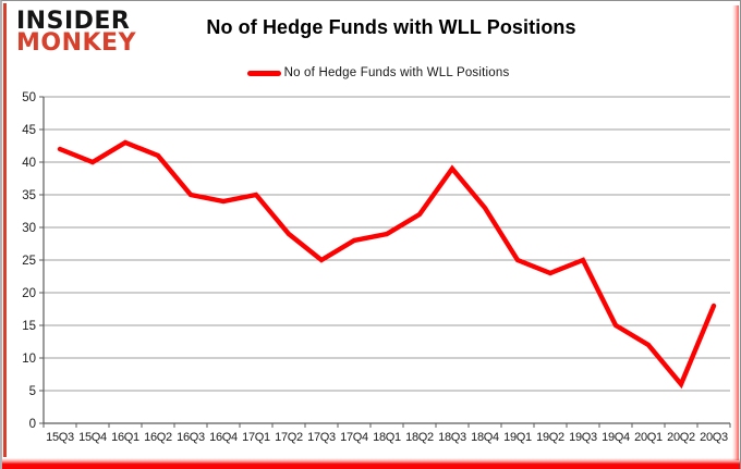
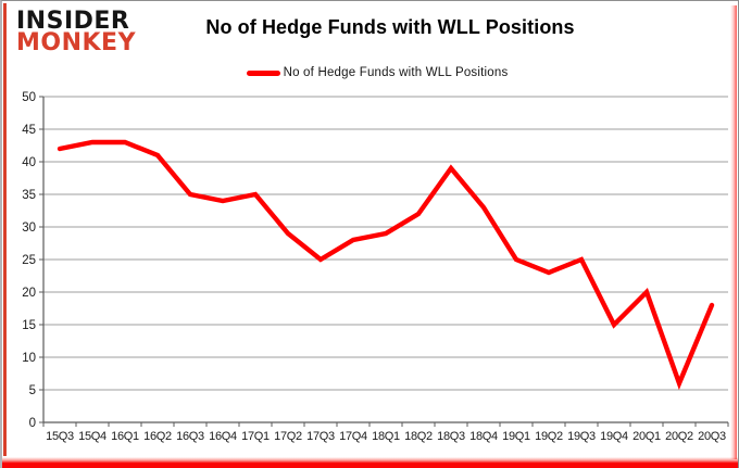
15Q4: 40 -> 43
20Q1: 12 -> 20
